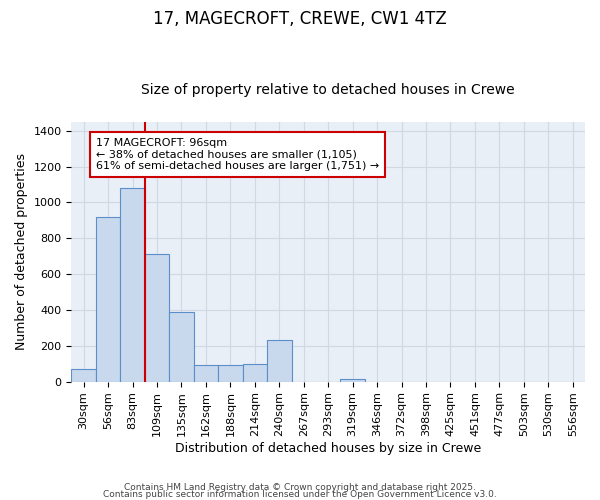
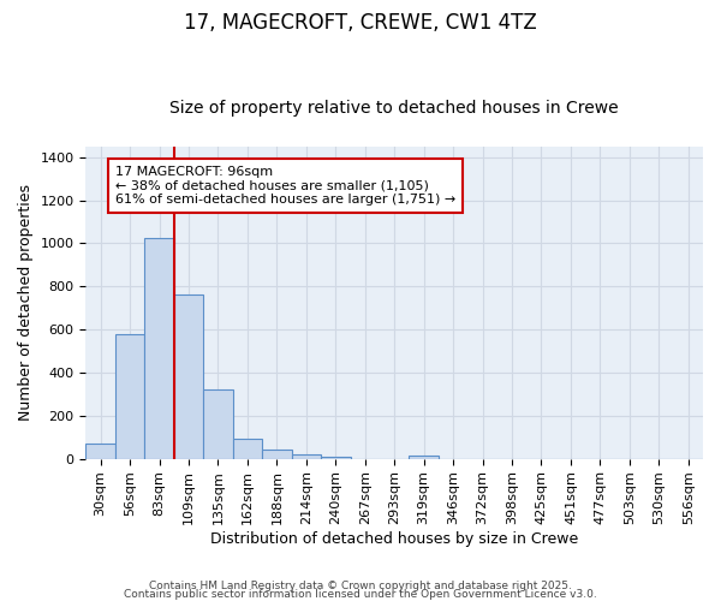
56sqm: 920 -> 580
83sqm: 1080 -> 1020
109sqm: 710 -> 760
135sqm: 390 -> 320
188sqm: 90 -> 40
214sqm: 100 -> 20
240sqm: 230 -> 10
